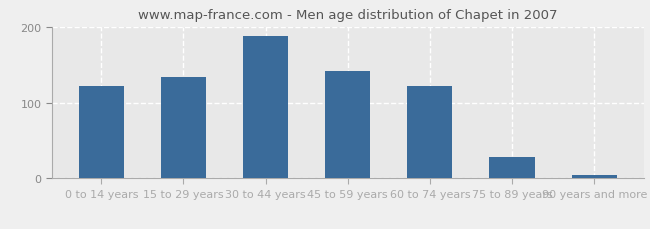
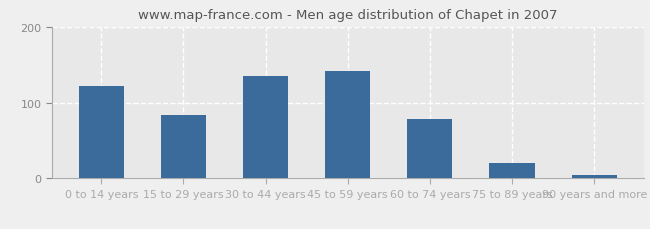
15 to 29 years: 134 -> 83
30 to 44 years: 188 -> 135
60 to 74 years: 122 -> 78
75 to 89 years: 28 -> 20
